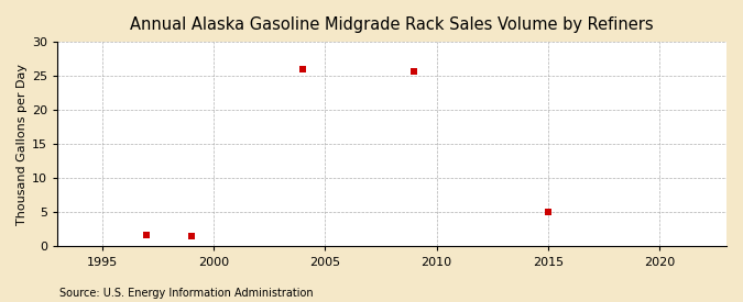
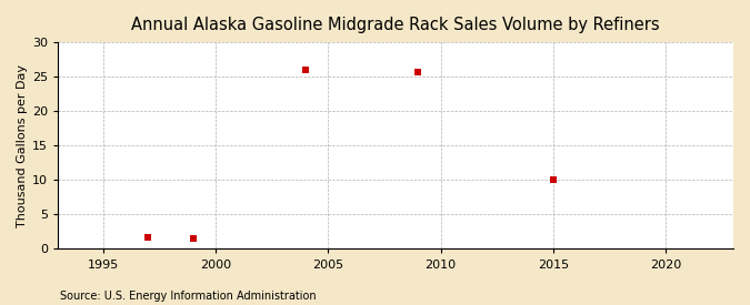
2015: 5.1 -> 10.0
